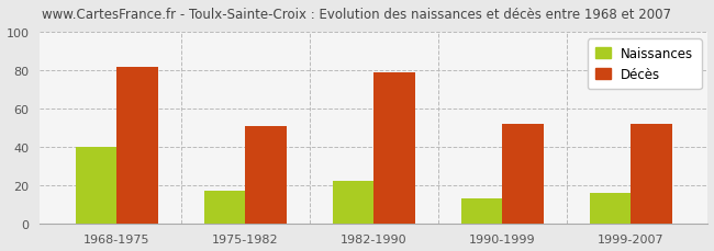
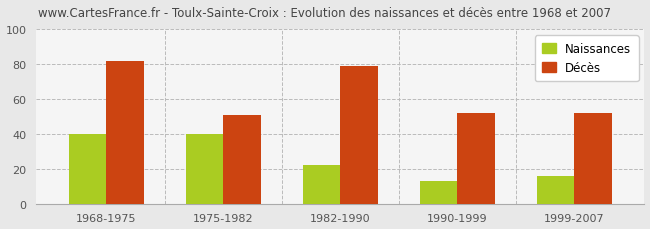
Naissances/1975-1982: 17 -> 40
